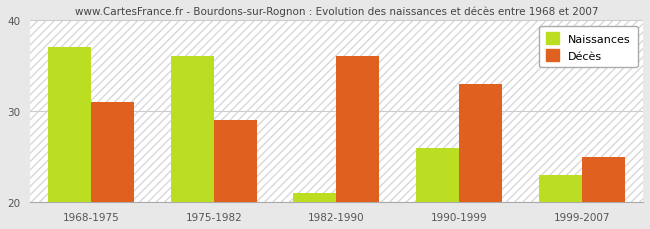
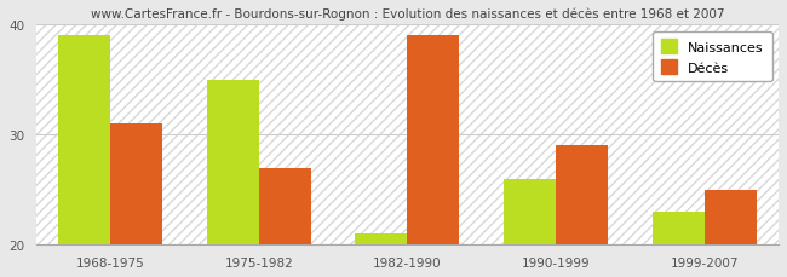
Naissances/1968-1975: 37 -> 39
Naissances/1975-1982: 36 -> 35
Décès/1975-1982: 29 -> 27
Décès/1982-1990: 36 -> 39
Décès/1990-1999: 33 -> 29
